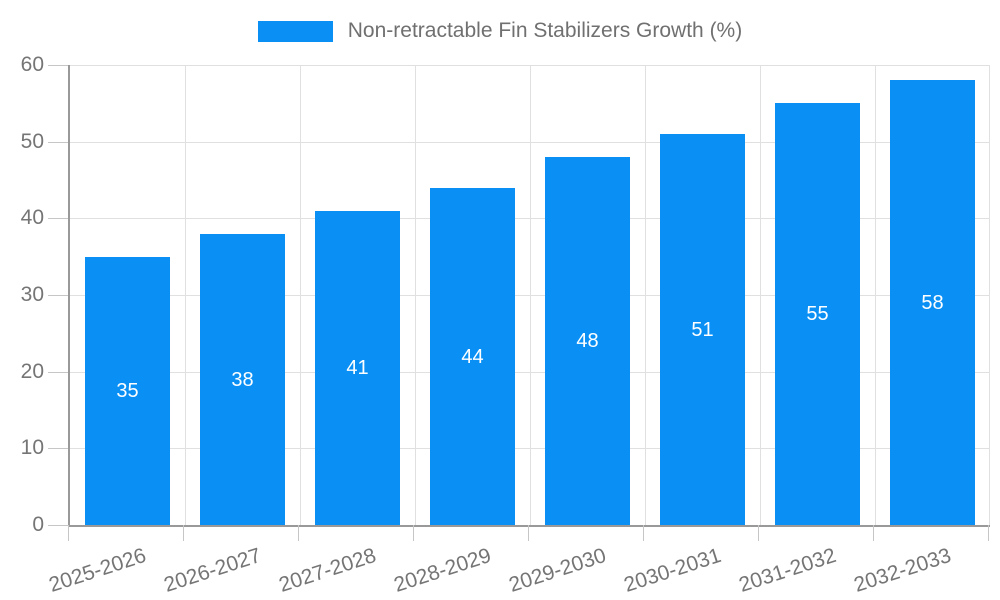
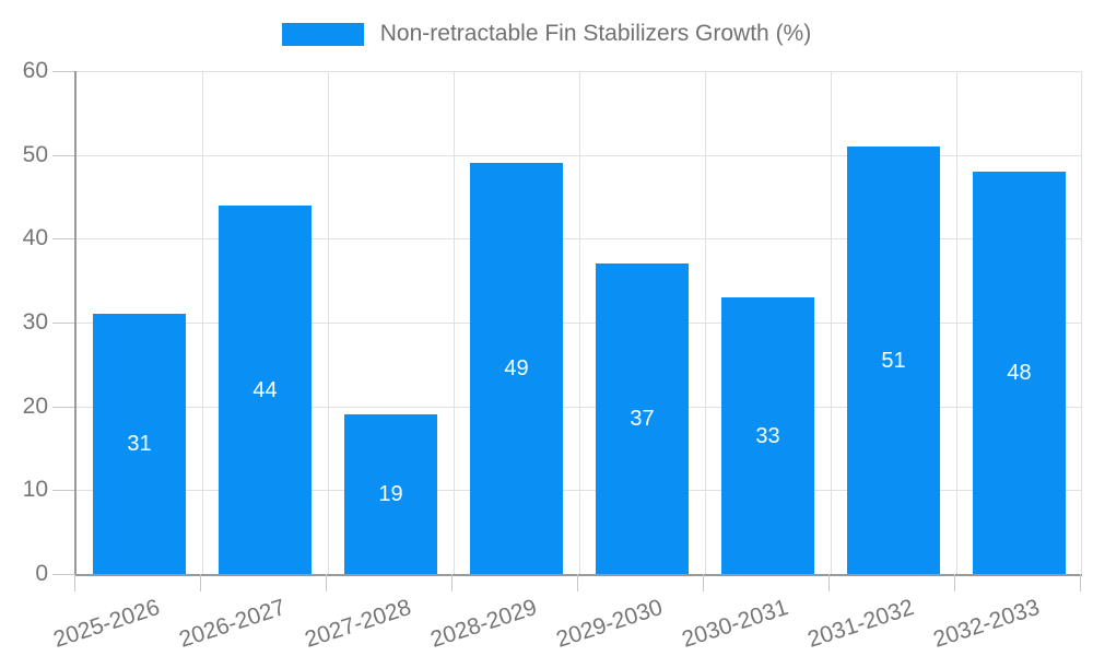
2025-2026: 35 -> 31
2026-2027: 38 -> 44
2027-2028: 41 -> 19
2028-2029: 44 -> 49
2029-2030: 48 -> 37
2030-2031: 51 -> 33
2031-2032: 55 -> 51
2032-2033: 58 -> 48
